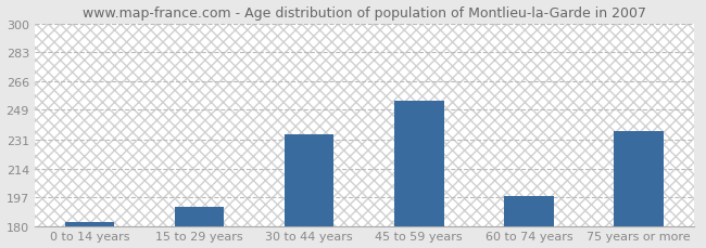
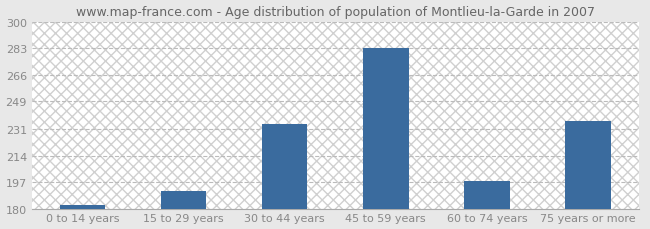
45 to 59 years: 254 -> 283
